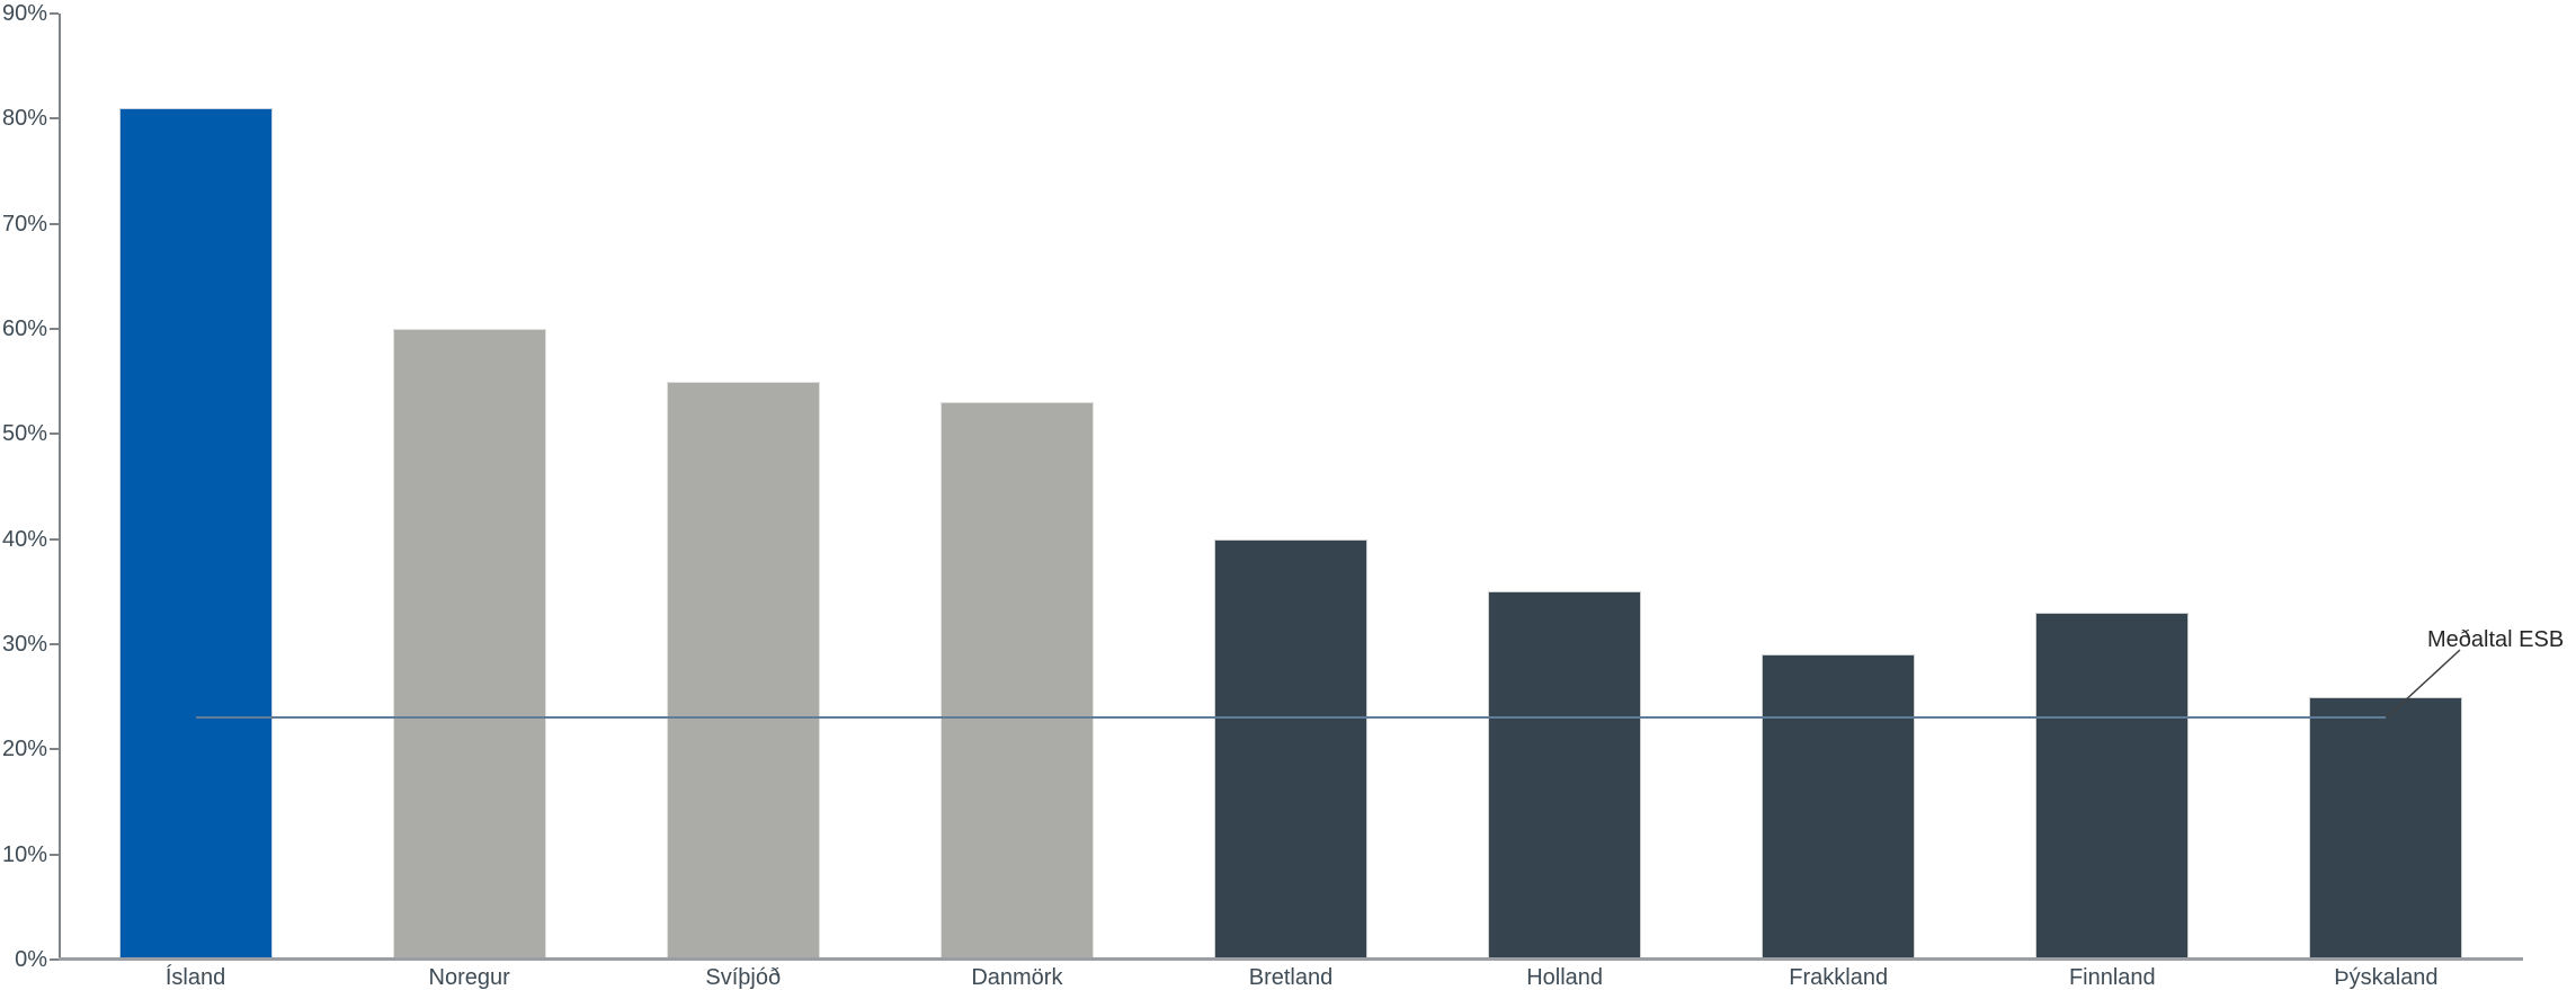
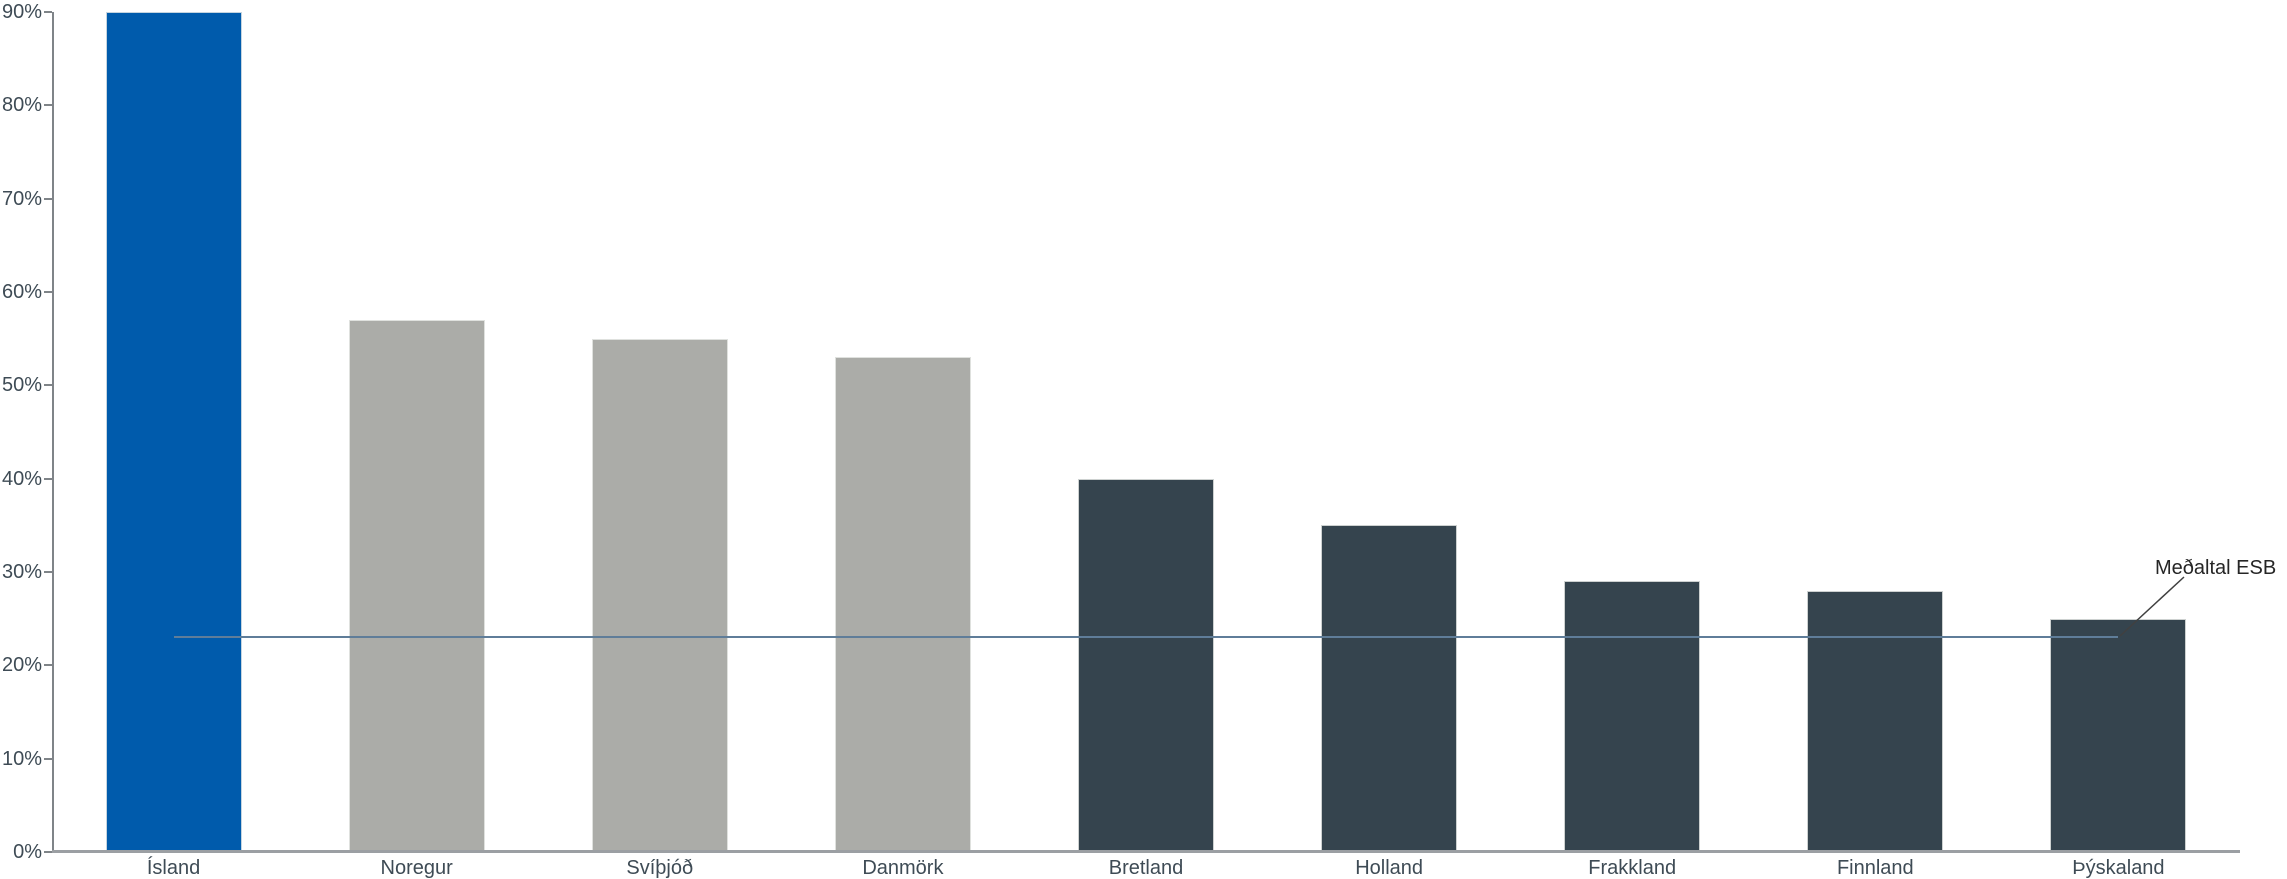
Ísland: 81% -> 90%
Noregur: 60% -> 57%
Finnland: 33% -> 28%
